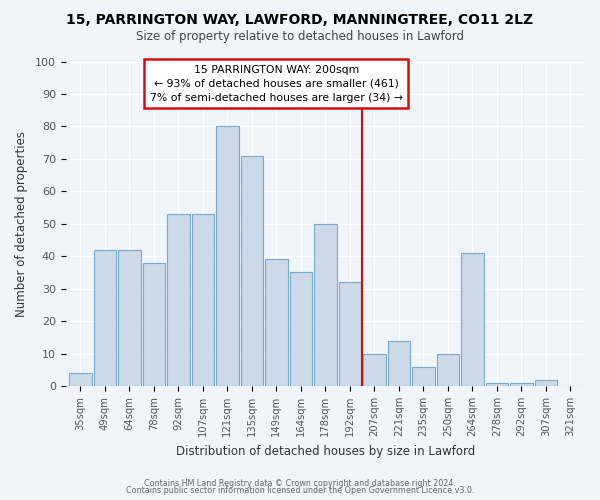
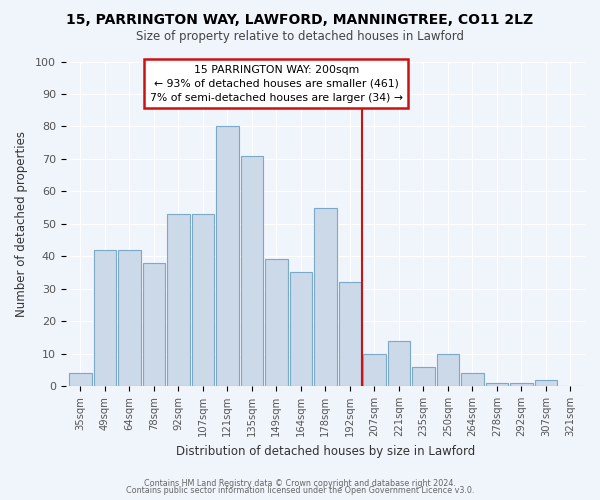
178sqm: 50 -> 55
264sqm: 41 -> 4
